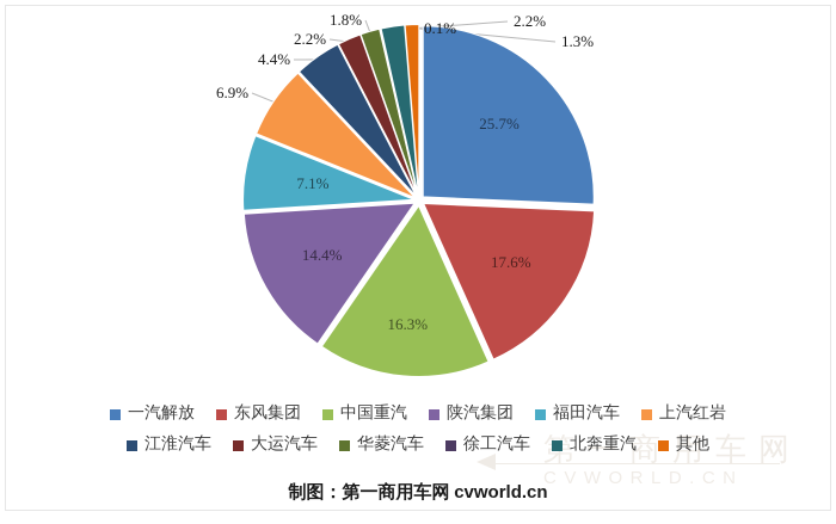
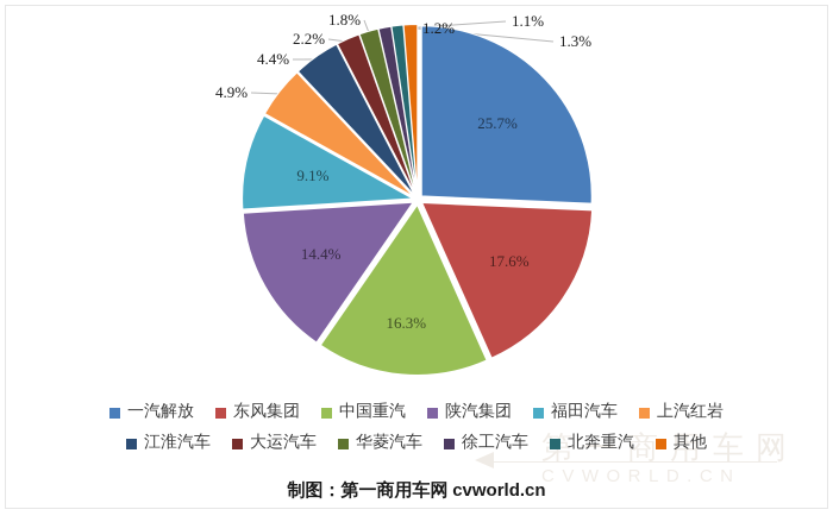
福田汽车: 7.1% -> 9.1%
上汽红岩: 6.9% -> 4.9%
徐工汽车: 0.1% -> 1.2%
北奔重汽: 2.2% -> 1.1%
